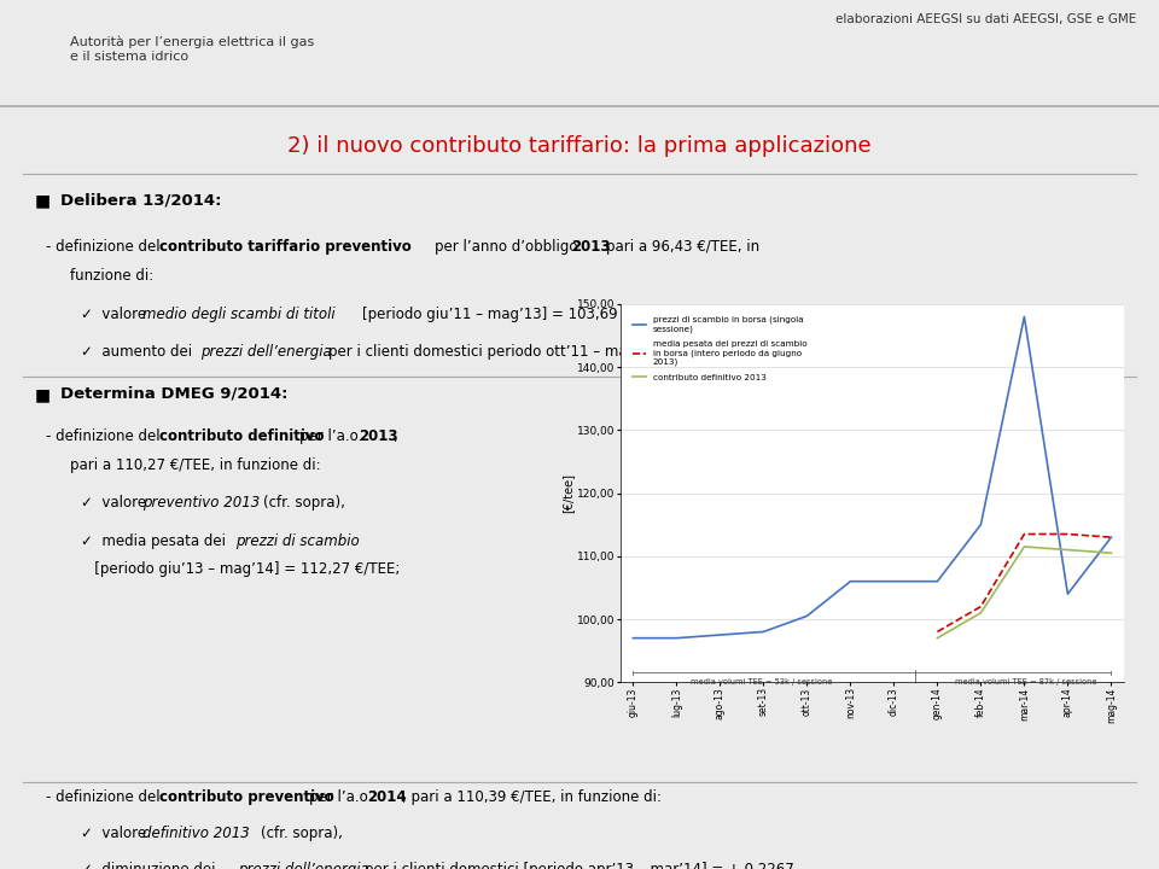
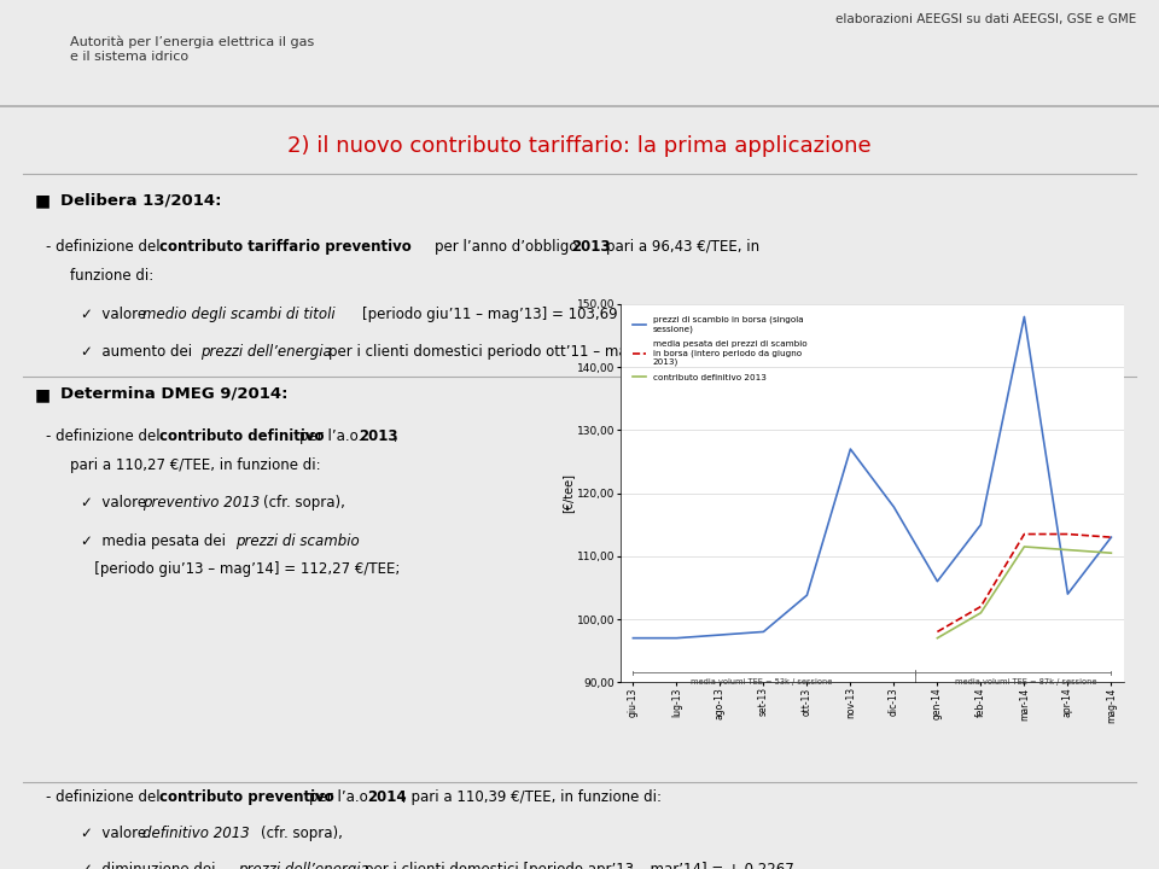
prezzi di scambio in borsa (singola sessione)/ott-13: 100,5 -> 103,8
prezzi di scambio in borsa (singola sessione)/nov-13: 106,0 -> 127,0
prezzi di scambio in borsa (singola sessione)/dic-13: 106,0 -> 117,8
